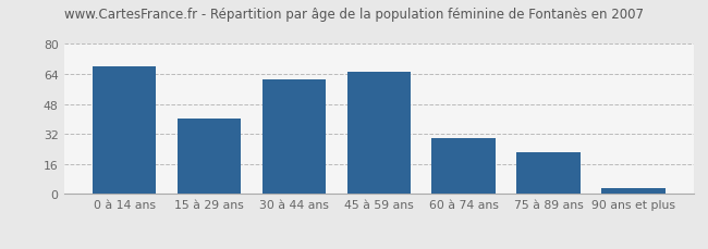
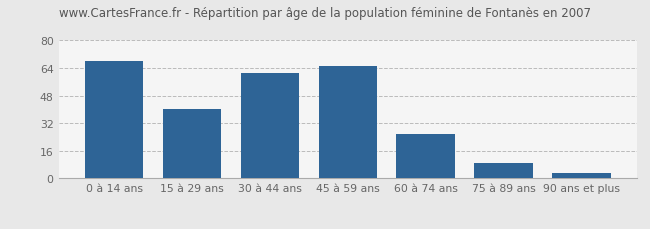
60 à 74 ans: 30 -> 26
75 à 89 ans: 22 -> 9
